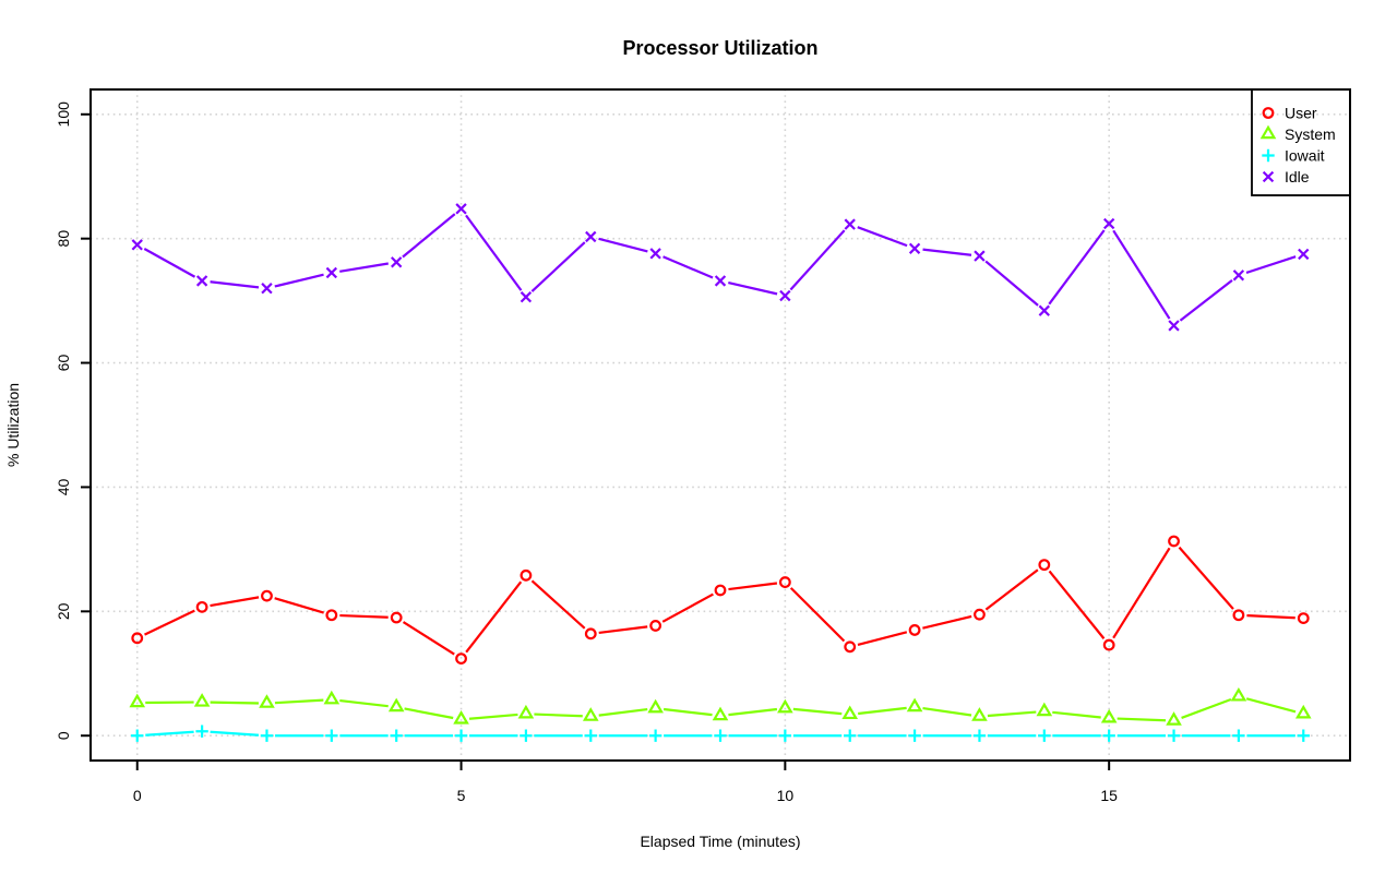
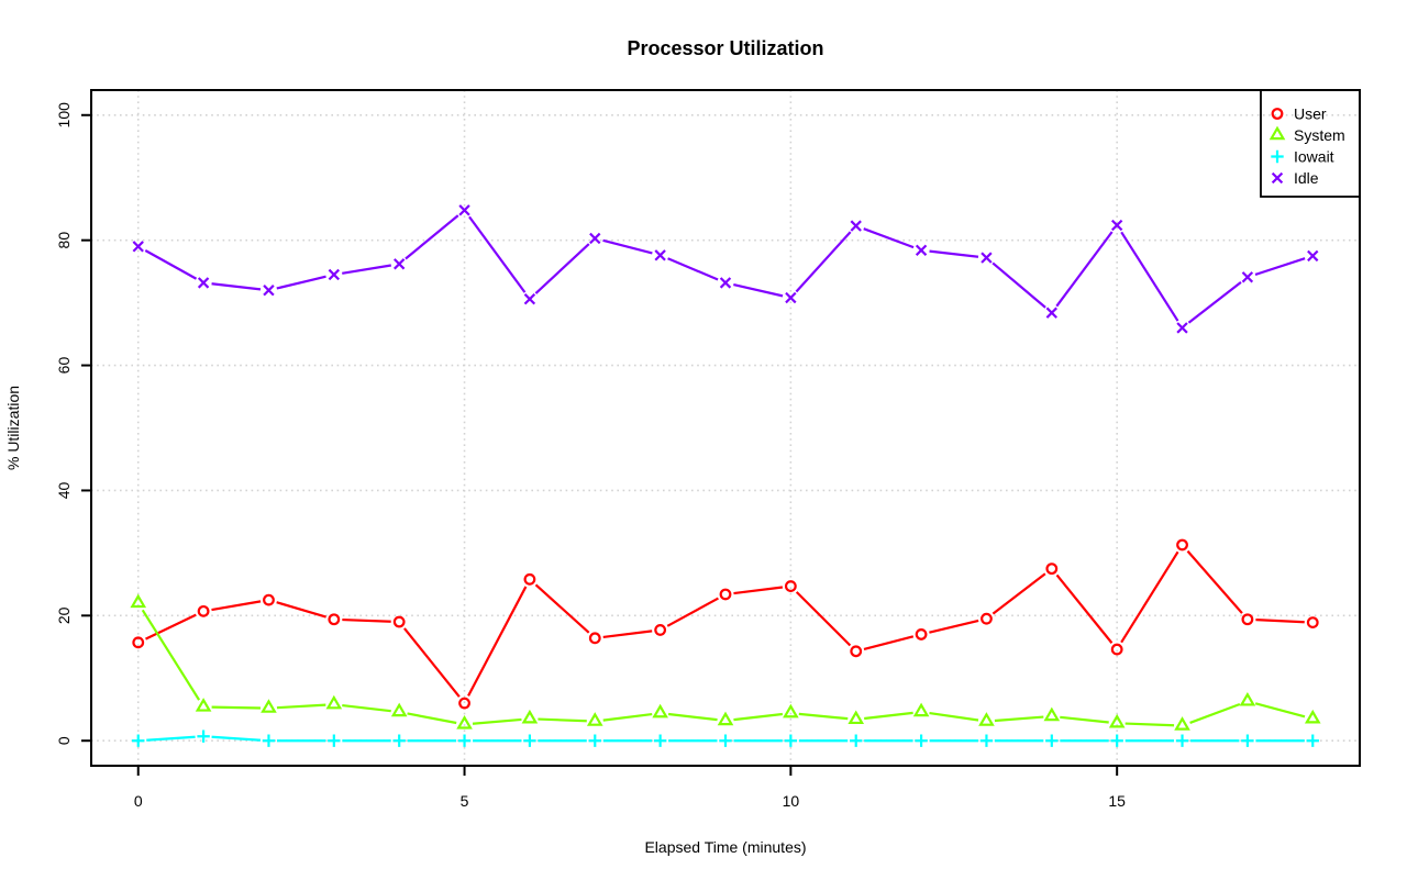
System/0: 5 -> 22
User/5: 12 -> 6
